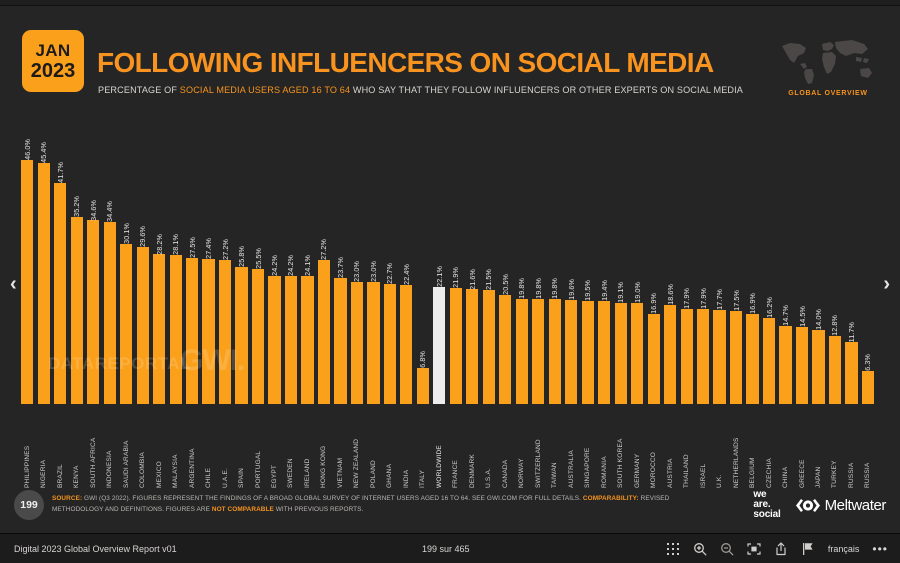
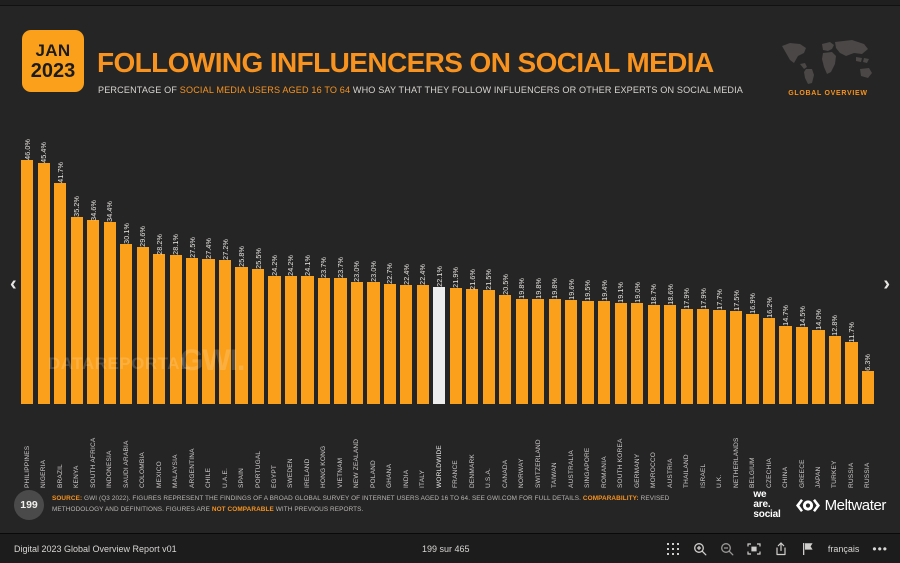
HONG KONG: 27.2% -> 23.7%
ITALY: 6.8% -> 22.4%
MOROCCO: 16.9% -> 18.7%
